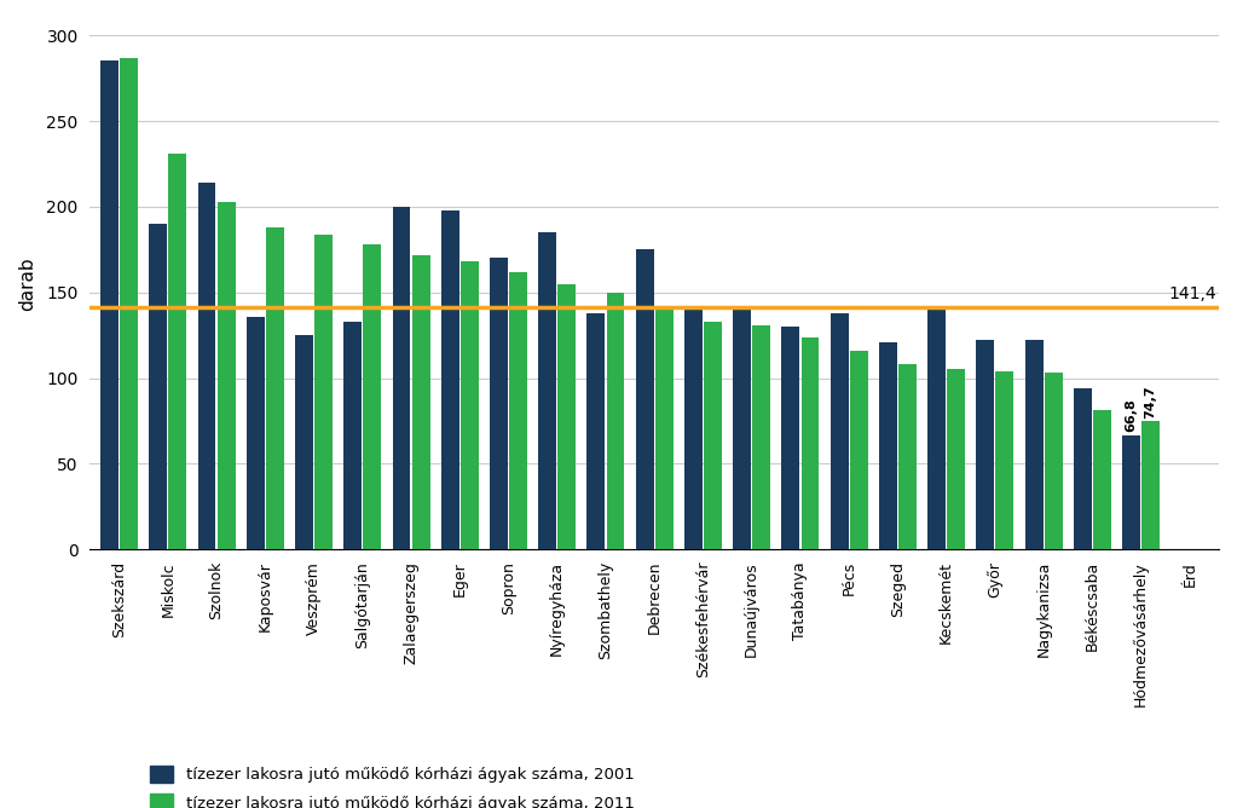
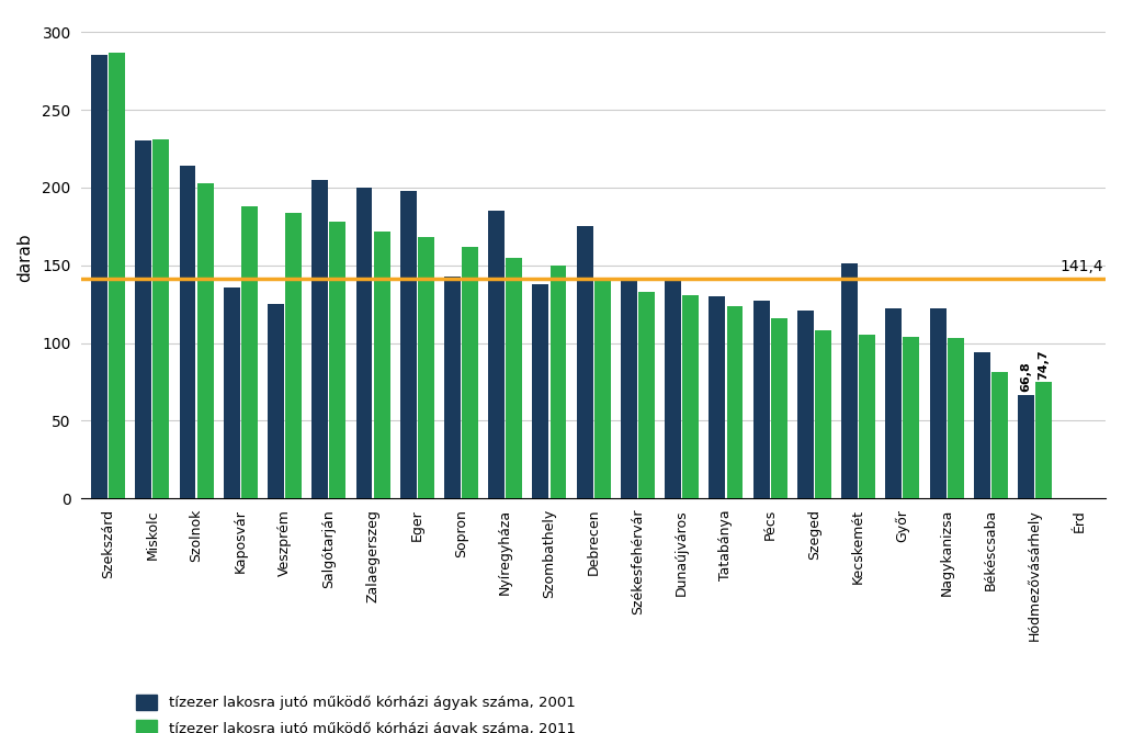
tízezer lakosra jutó működő kórházi ágyak száma, 2001/Miskolc: 190 -> 230
tízezer lakosra jutó működő kórházi ágyak száma, 2001/Salgótarján: 133 -> 205
tízezer lakosra jutó működő kórházi ágyak száma, 2001/Sopron: 170 -> 143
tízezer lakosra jutó működő kórházi ágyak száma, 2001/Pécs: 138 -> 127
tízezer lakosra jutó működő kórházi ágyak száma, 2001/Kecskemét: 141 -> 151
